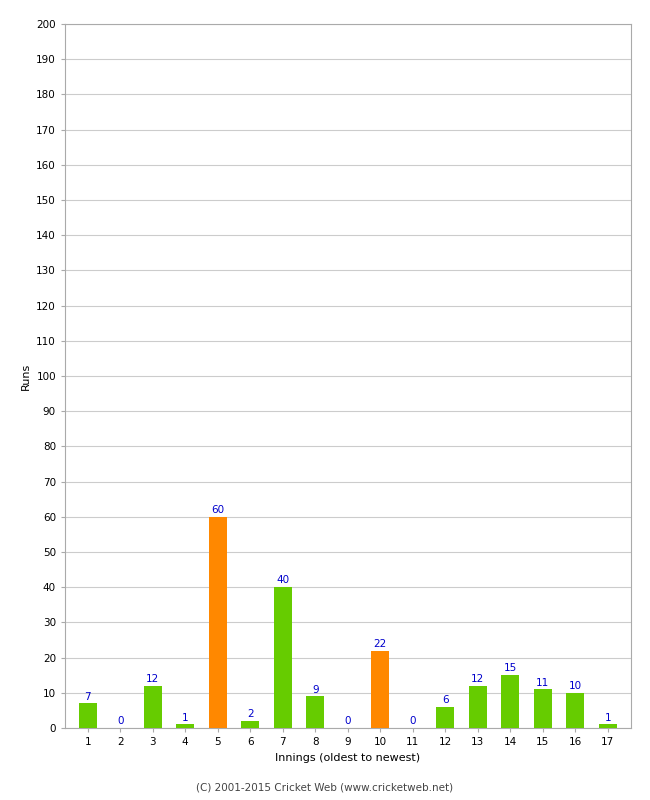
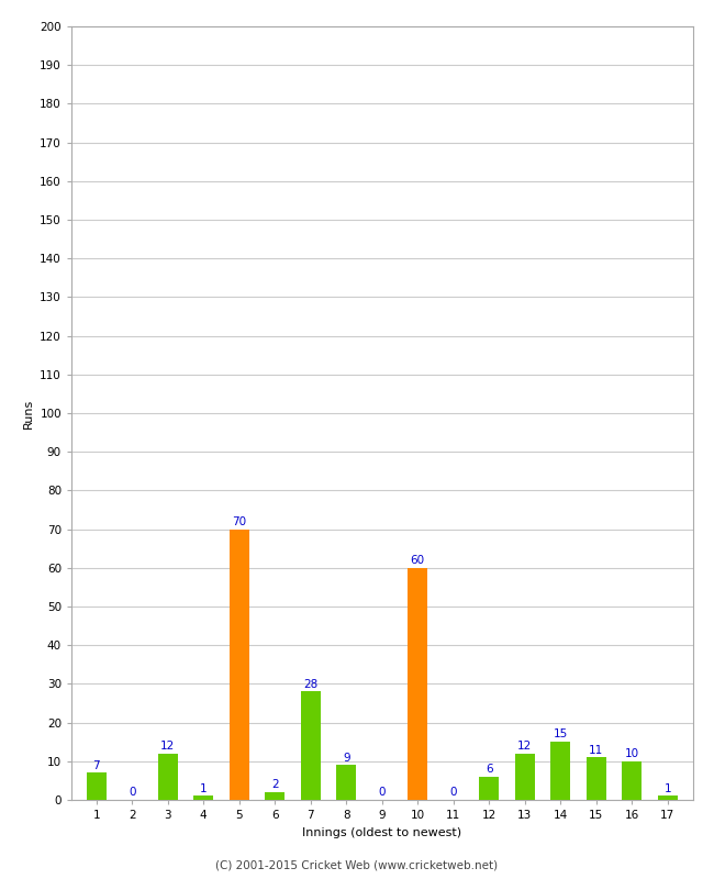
5: 60 -> 70
7: 40 -> 28
10: 22 -> 60
